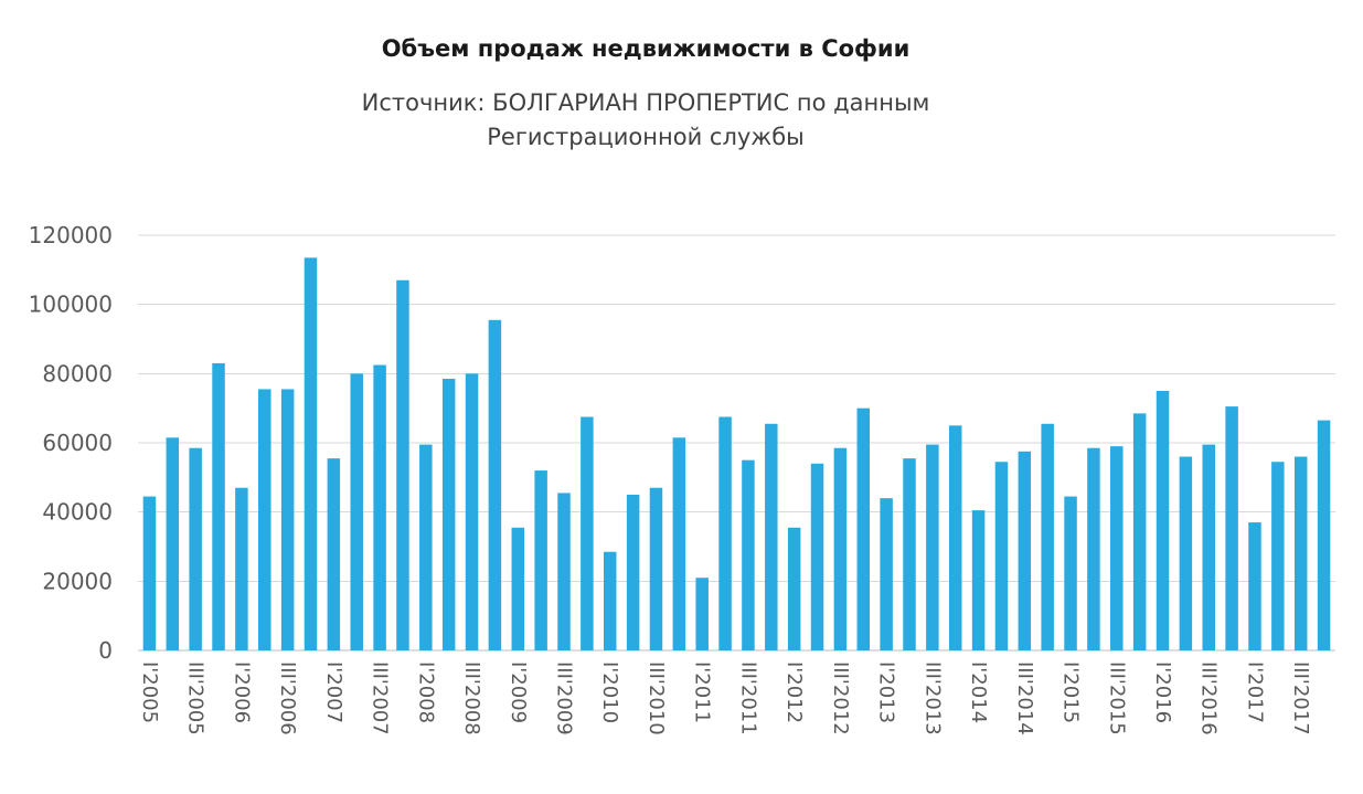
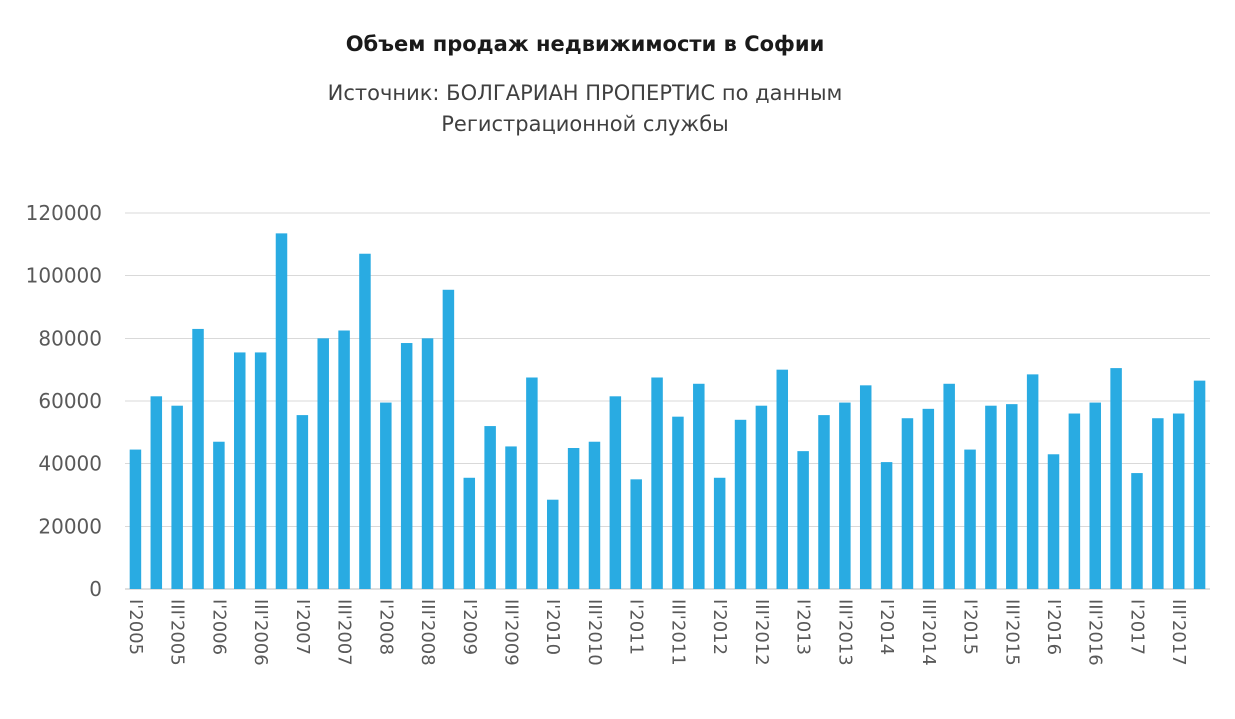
I'2011: 21000 -> 35000
I'2016: 75000 -> 43000
